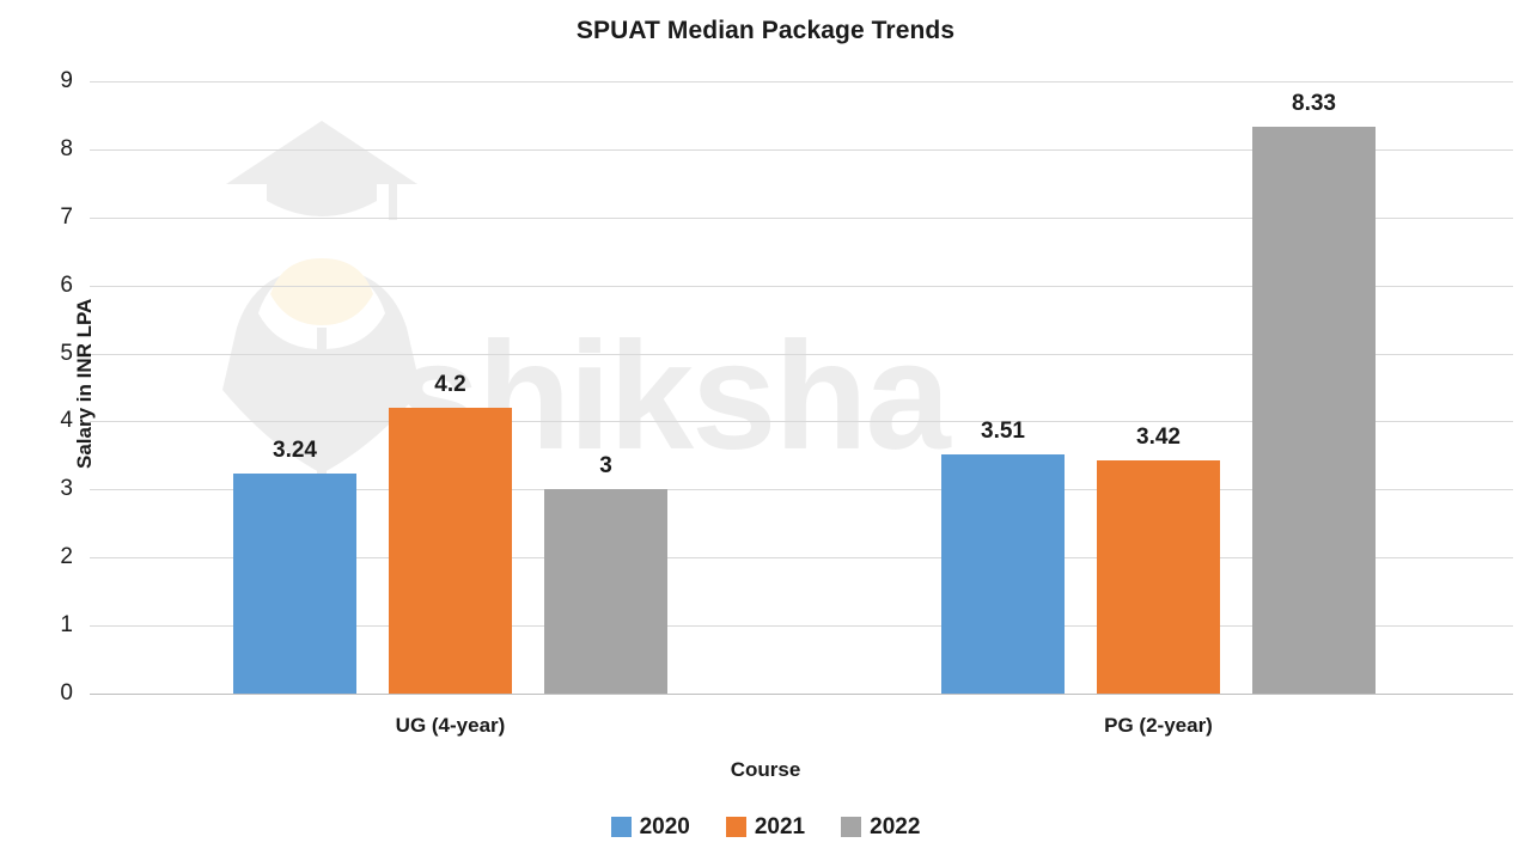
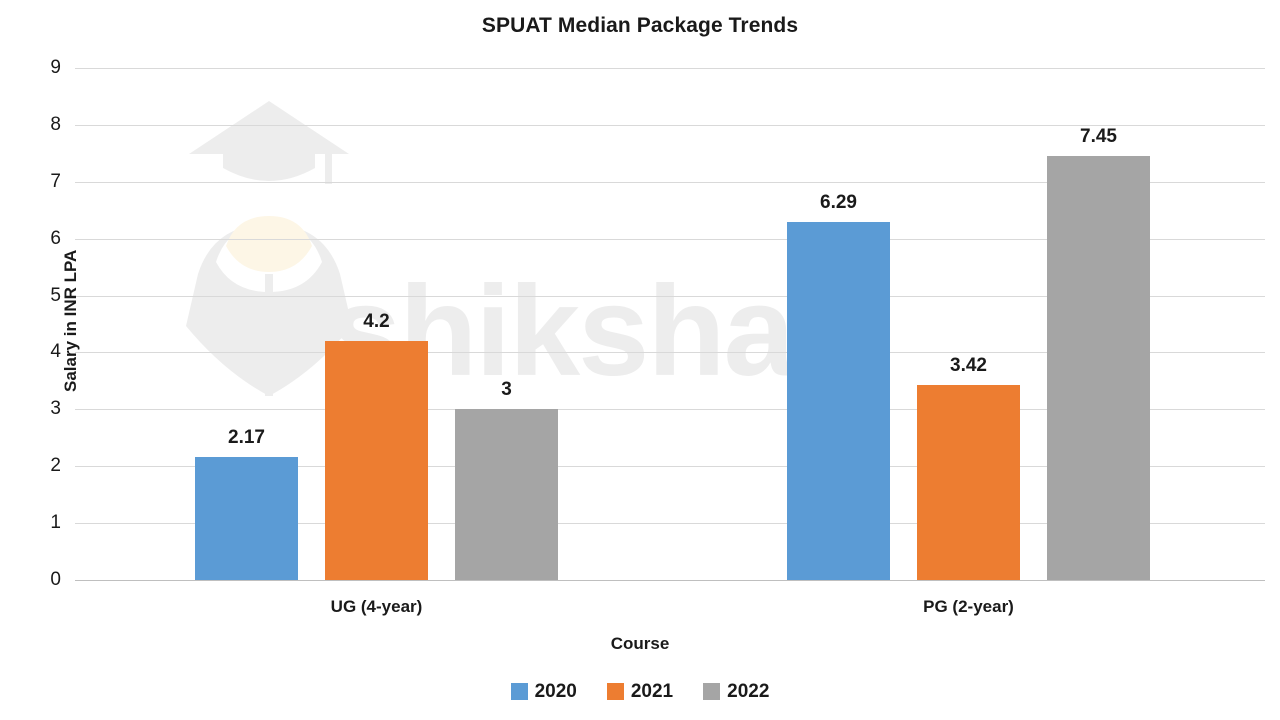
2020/UG (4-year): 3.24 -> 2.17
2020/PG (2-year): 3.51 -> 6.29
2022/PG (2-year): 8.33 -> 7.45
